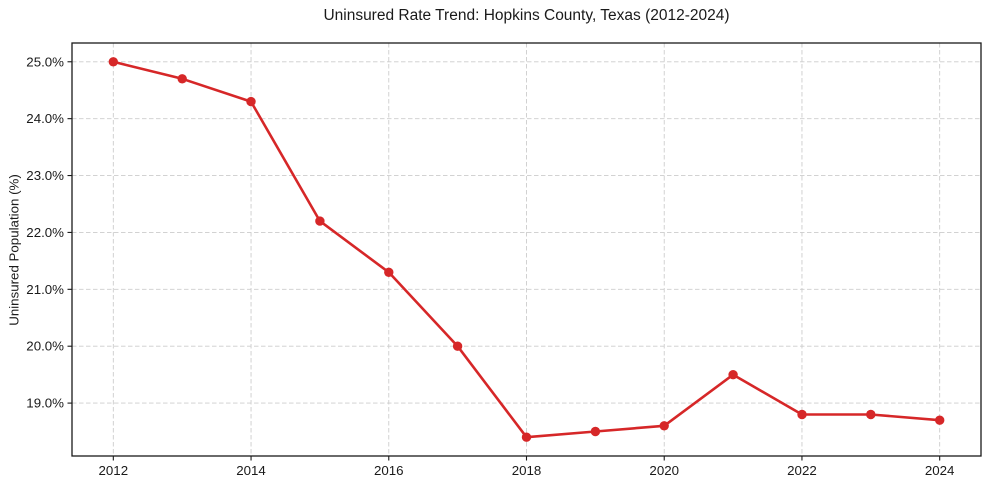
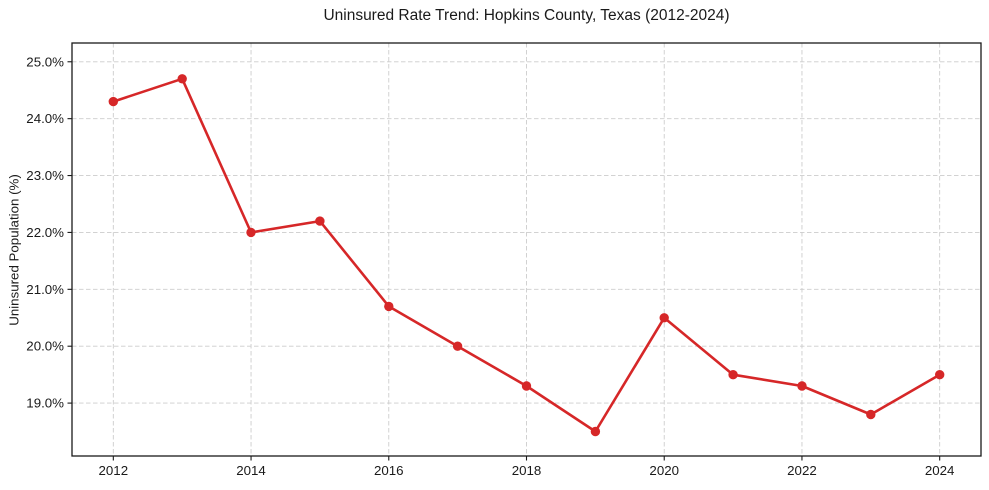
2012: 25.0% -> 24.3%
2014: 24.3% -> 22.0%
2016: 21.3% -> 20.7%
2018: 18.4% -> 19.3%
2020: 18.6% -> 20.5%
2022: 18.8% -> 19.3%
2024: 18.7% -> 19.5%
